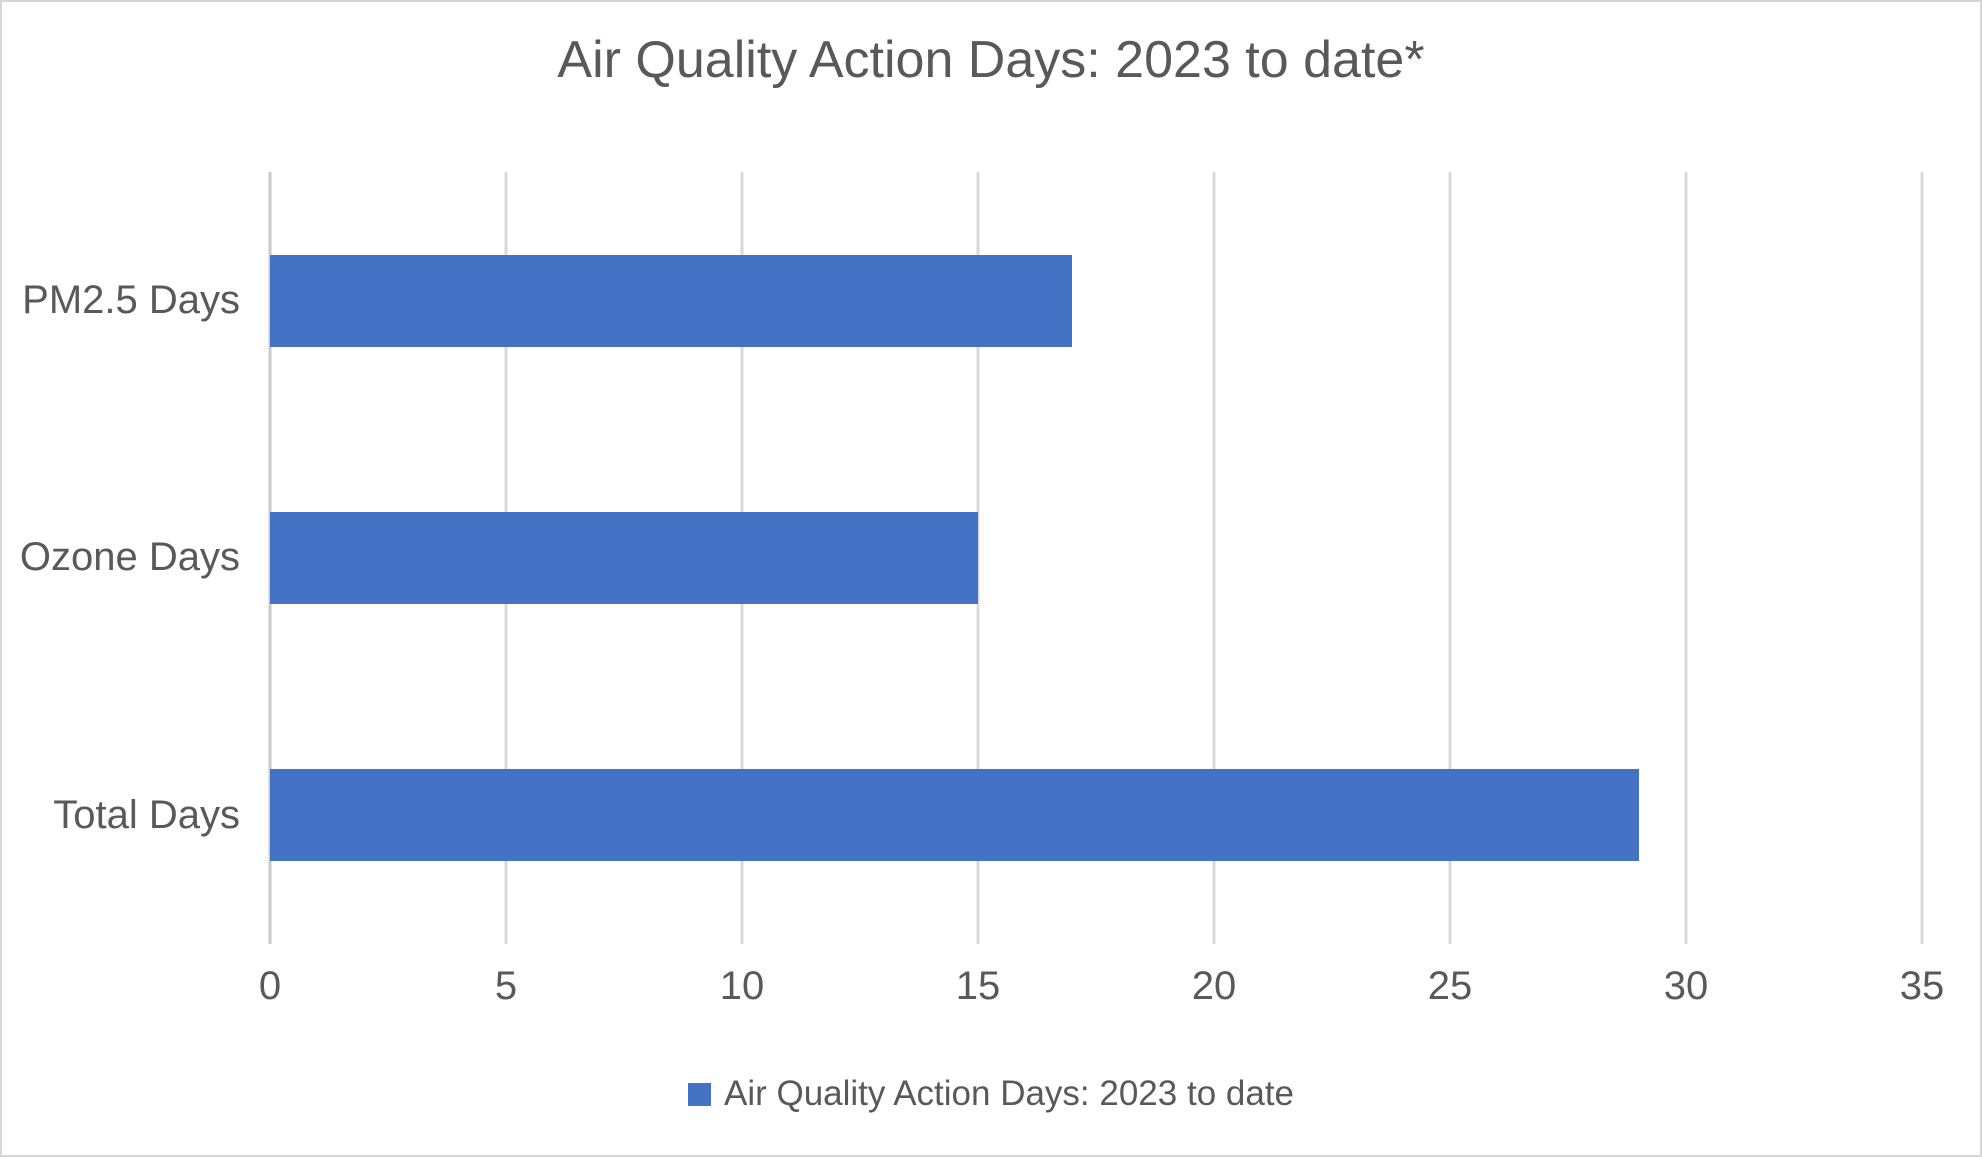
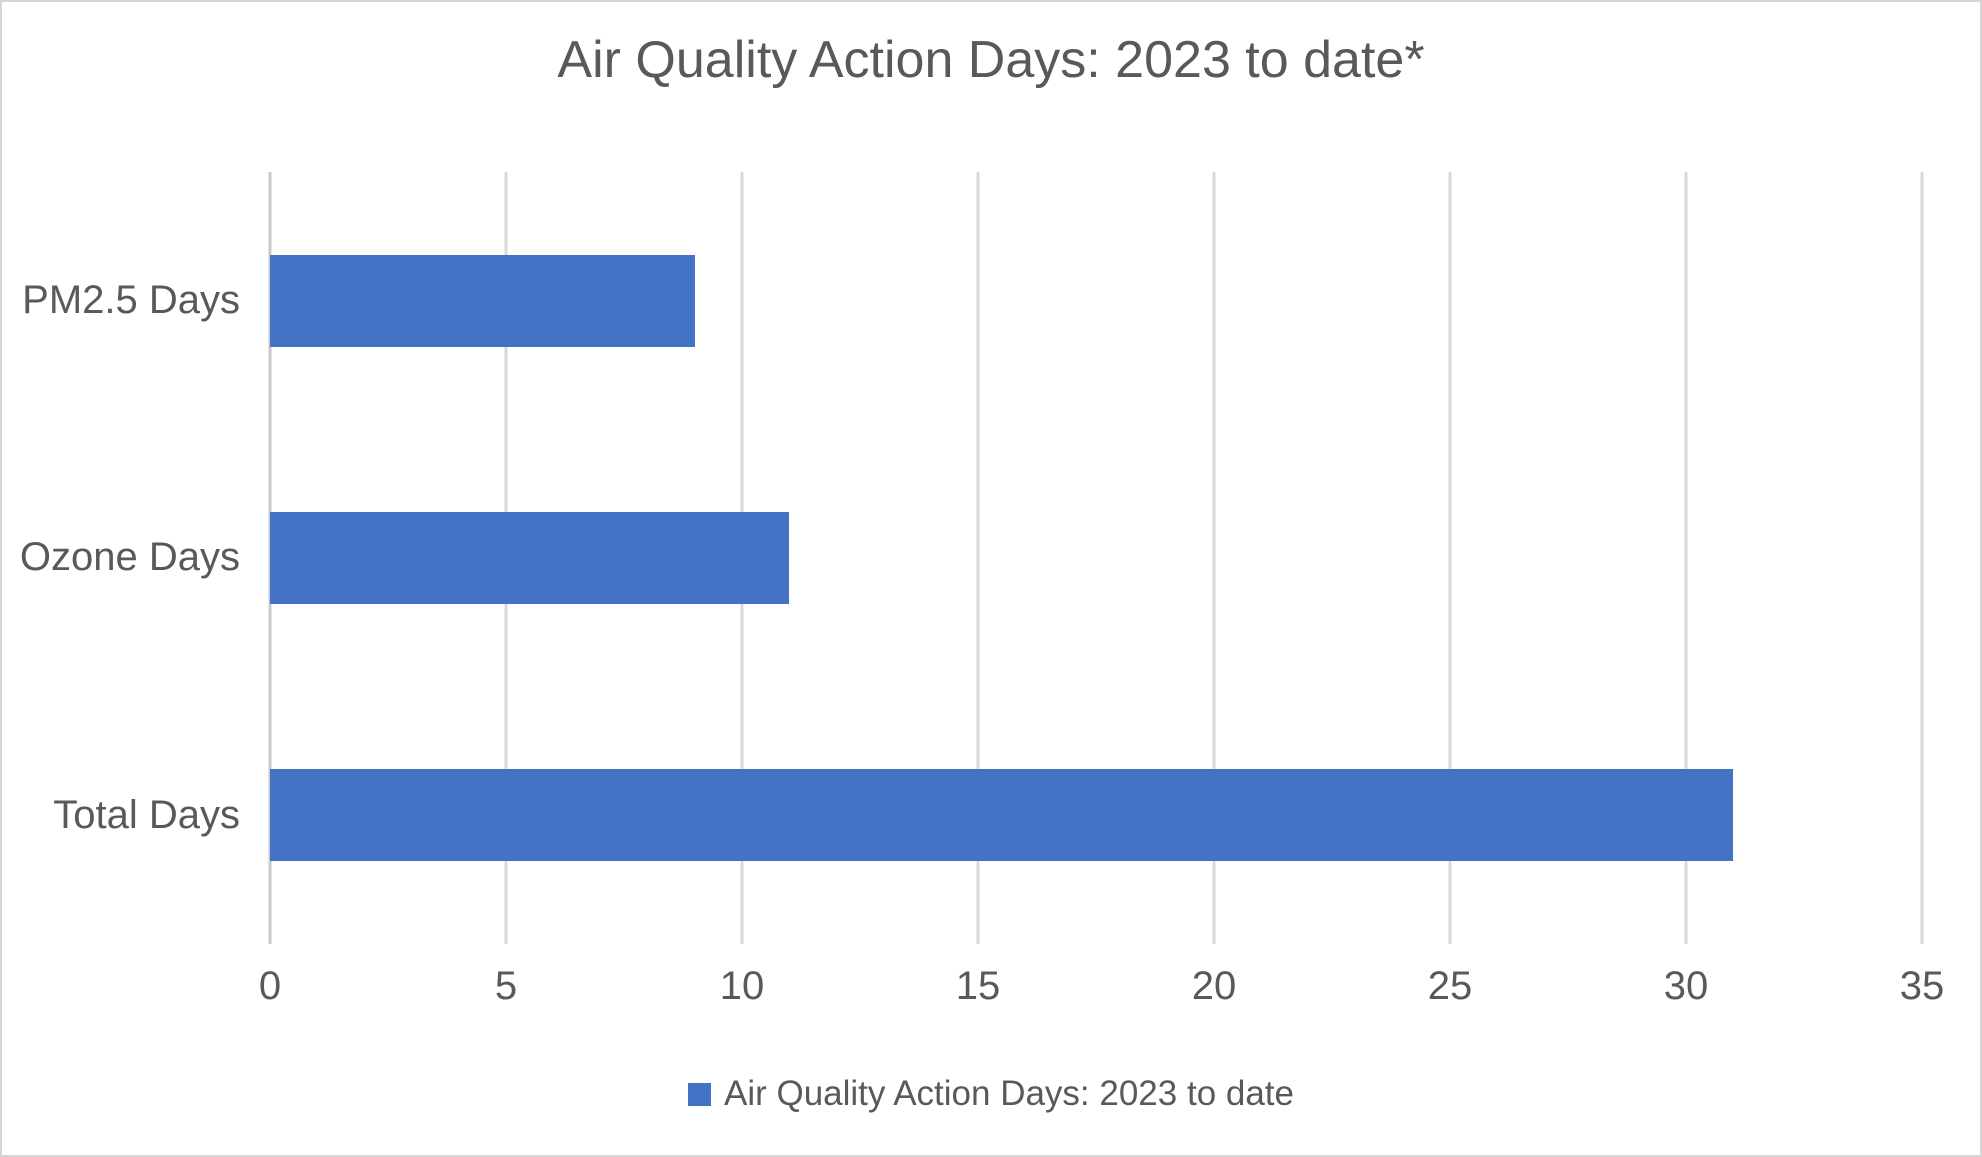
PM2.5 Days: 17 -> 9
Ozone Days: 15 -> 11
Total Days: 29 -> 31
